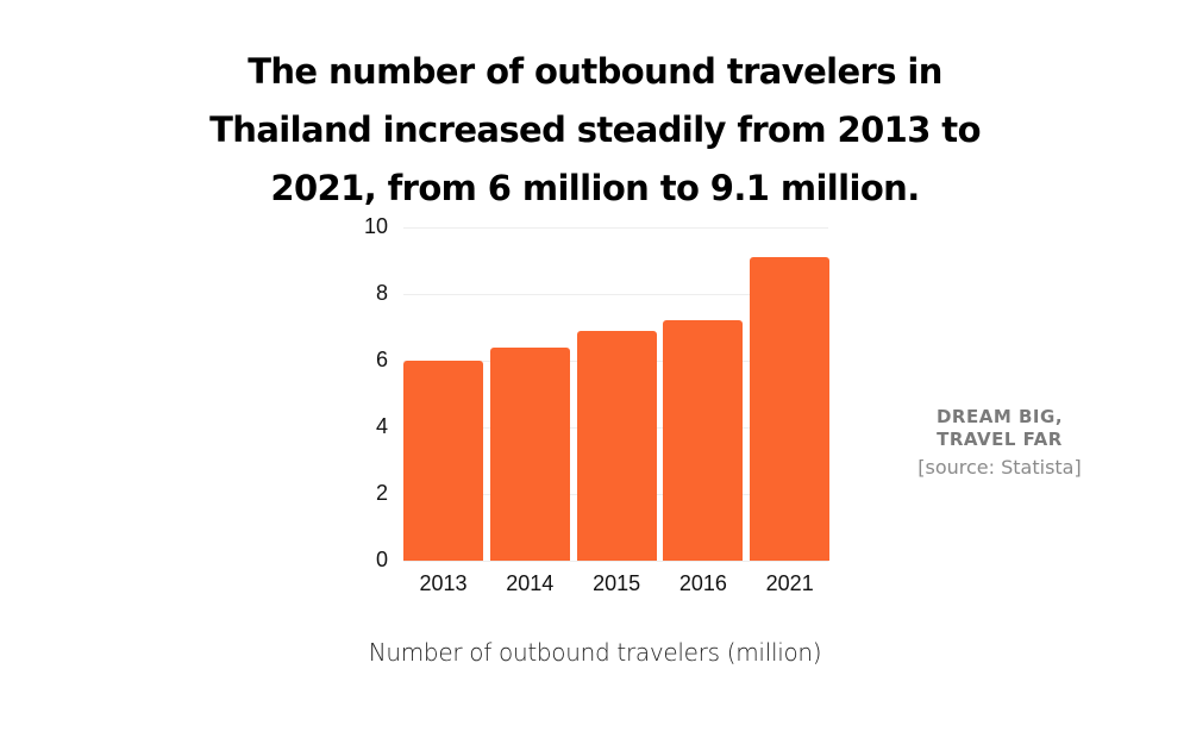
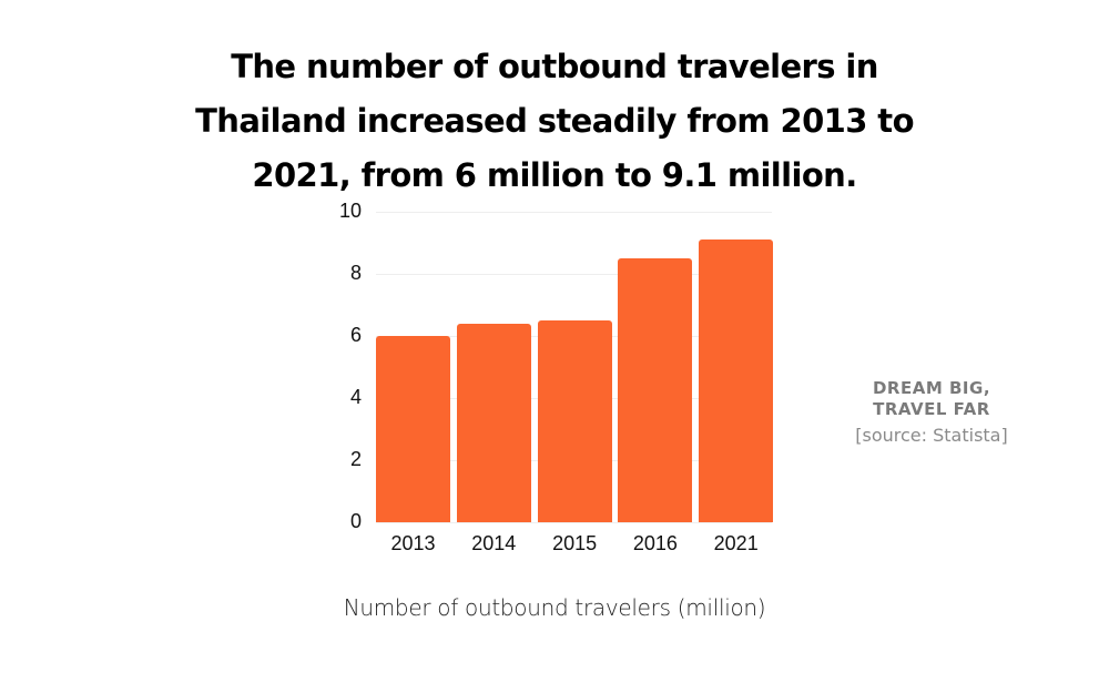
2015: 6.9 -> 6.5
2016: 7.2 -> 8.5
